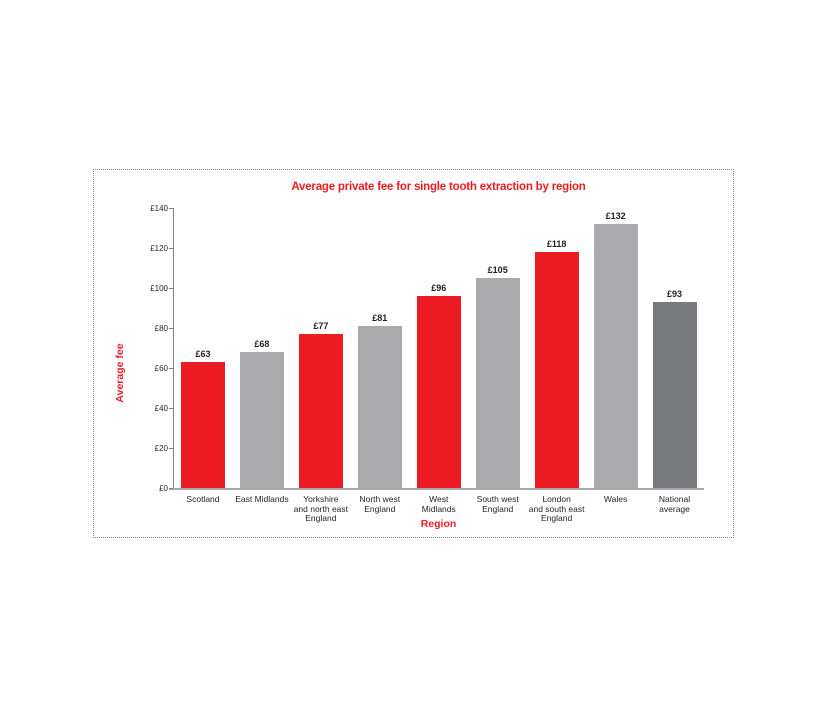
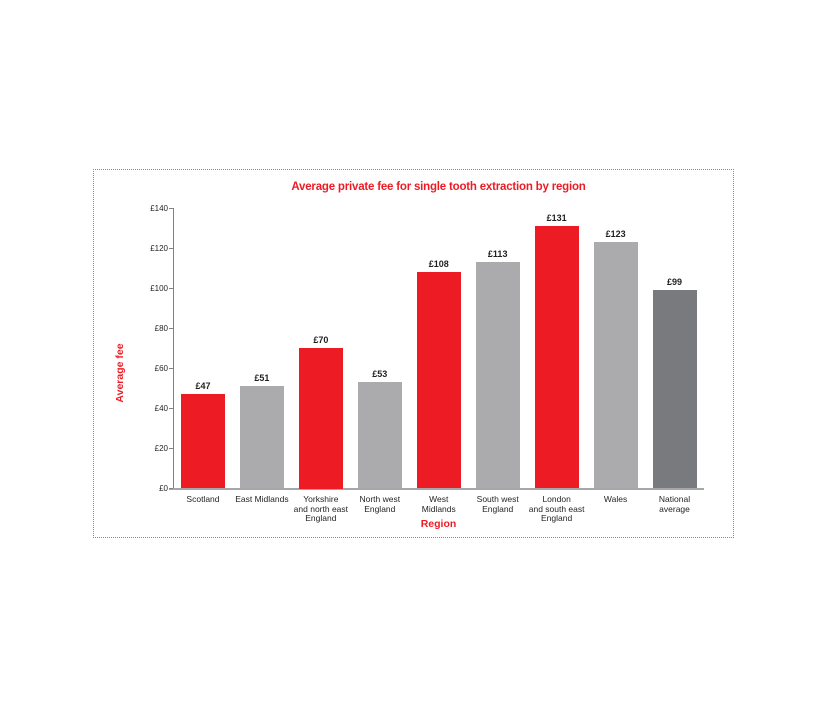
Scotland: £63 -> £47
East Midlands: £68 -> £51
Yorkshire and north east England: £77 -> £70
North west England: £81 -> £53
West Midlands: £96 -> £108
South west England: £105 -> £113
London and south east England: £118 -> £131
Wales: £132 -> £123
National average: £93 -> £99
